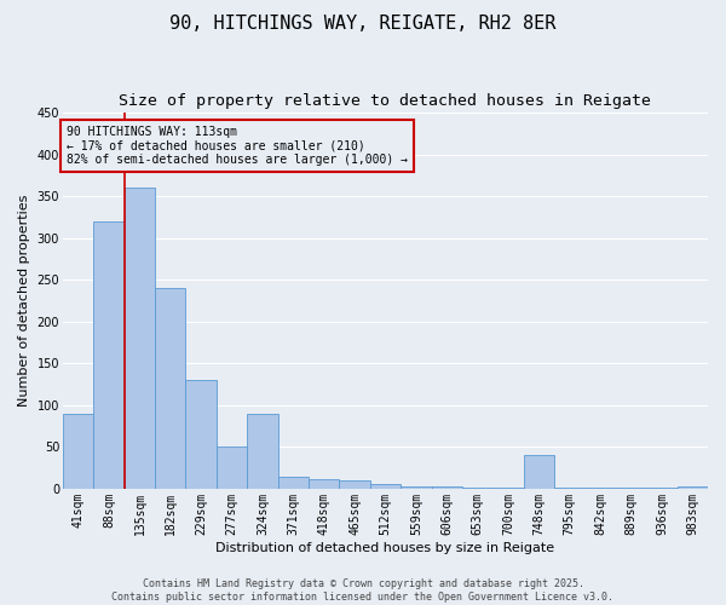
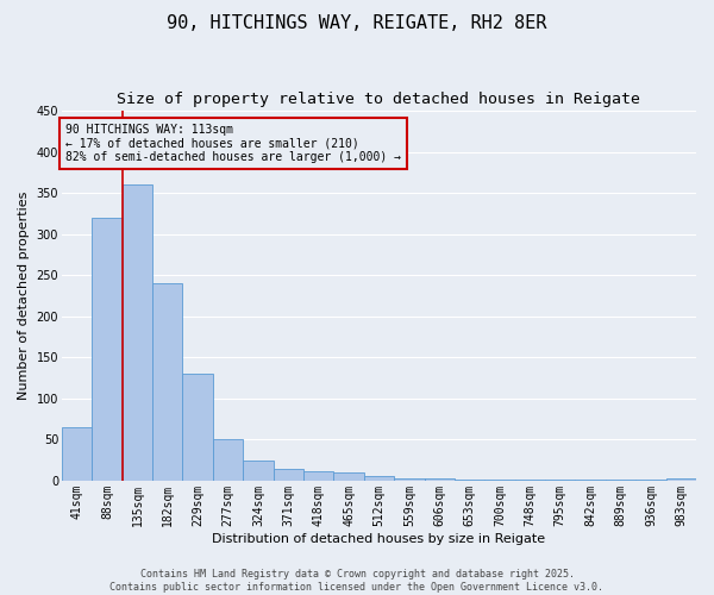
41sqm: 90 -> 65
324sqm: 90 -> 25
748sqm: 40 -> 2
